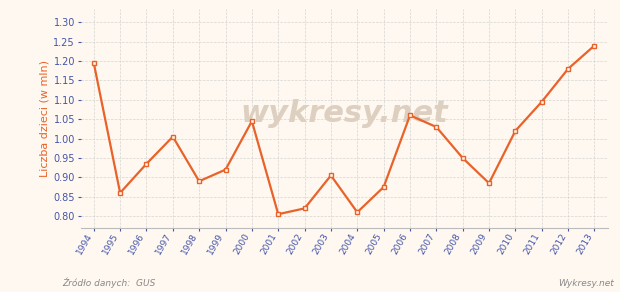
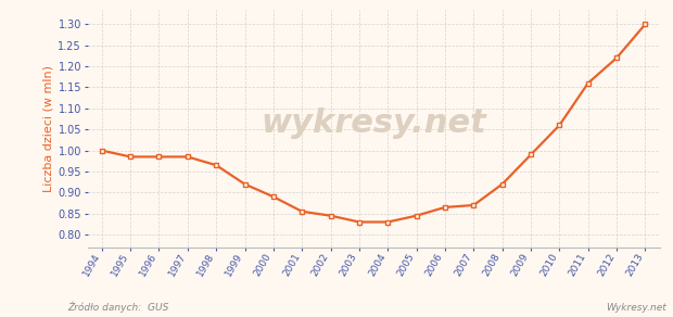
1994: 1.195 -> 1.000
1995: 0.860 -> 0.985
1996: 0.935 -> 0.985
1997: 1.005 -> 0.985
1998: 0.890 -> 0.965
2000: 1.045 -> 0.890
2001: 0.805 -> 0.855
2002: 0.820 -> 0.845
2003: 0.905 -> 0.830
2004: 0.810 -> 0.830
2005: 0.875 -> 0.845
2006: 1.060 -> 0.865
2007: 1.030 -> 0.870
2008: 0.950 -> 0.920
2009: 0.885 -> 0.990
2010: 1.020 -> 1.060
2011: 1.095 -> 1.160
2012: 1.180 -> 1.220
2013: 1.240 -> 1.300
